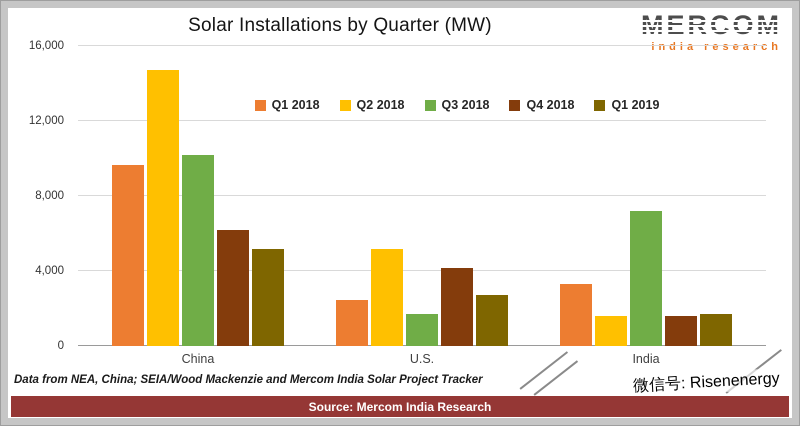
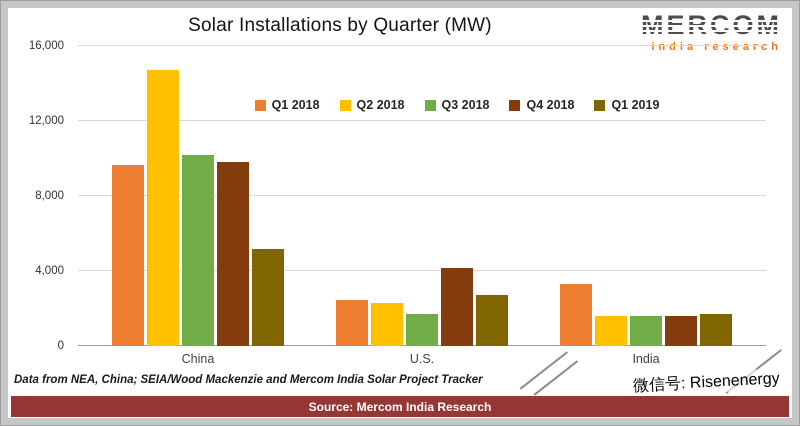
Q4 2018/China: 6200 -> 9800
Q2 2018/U.S.: 5200 -> 2300
Q3 2018/India: 7200 -> 1600
